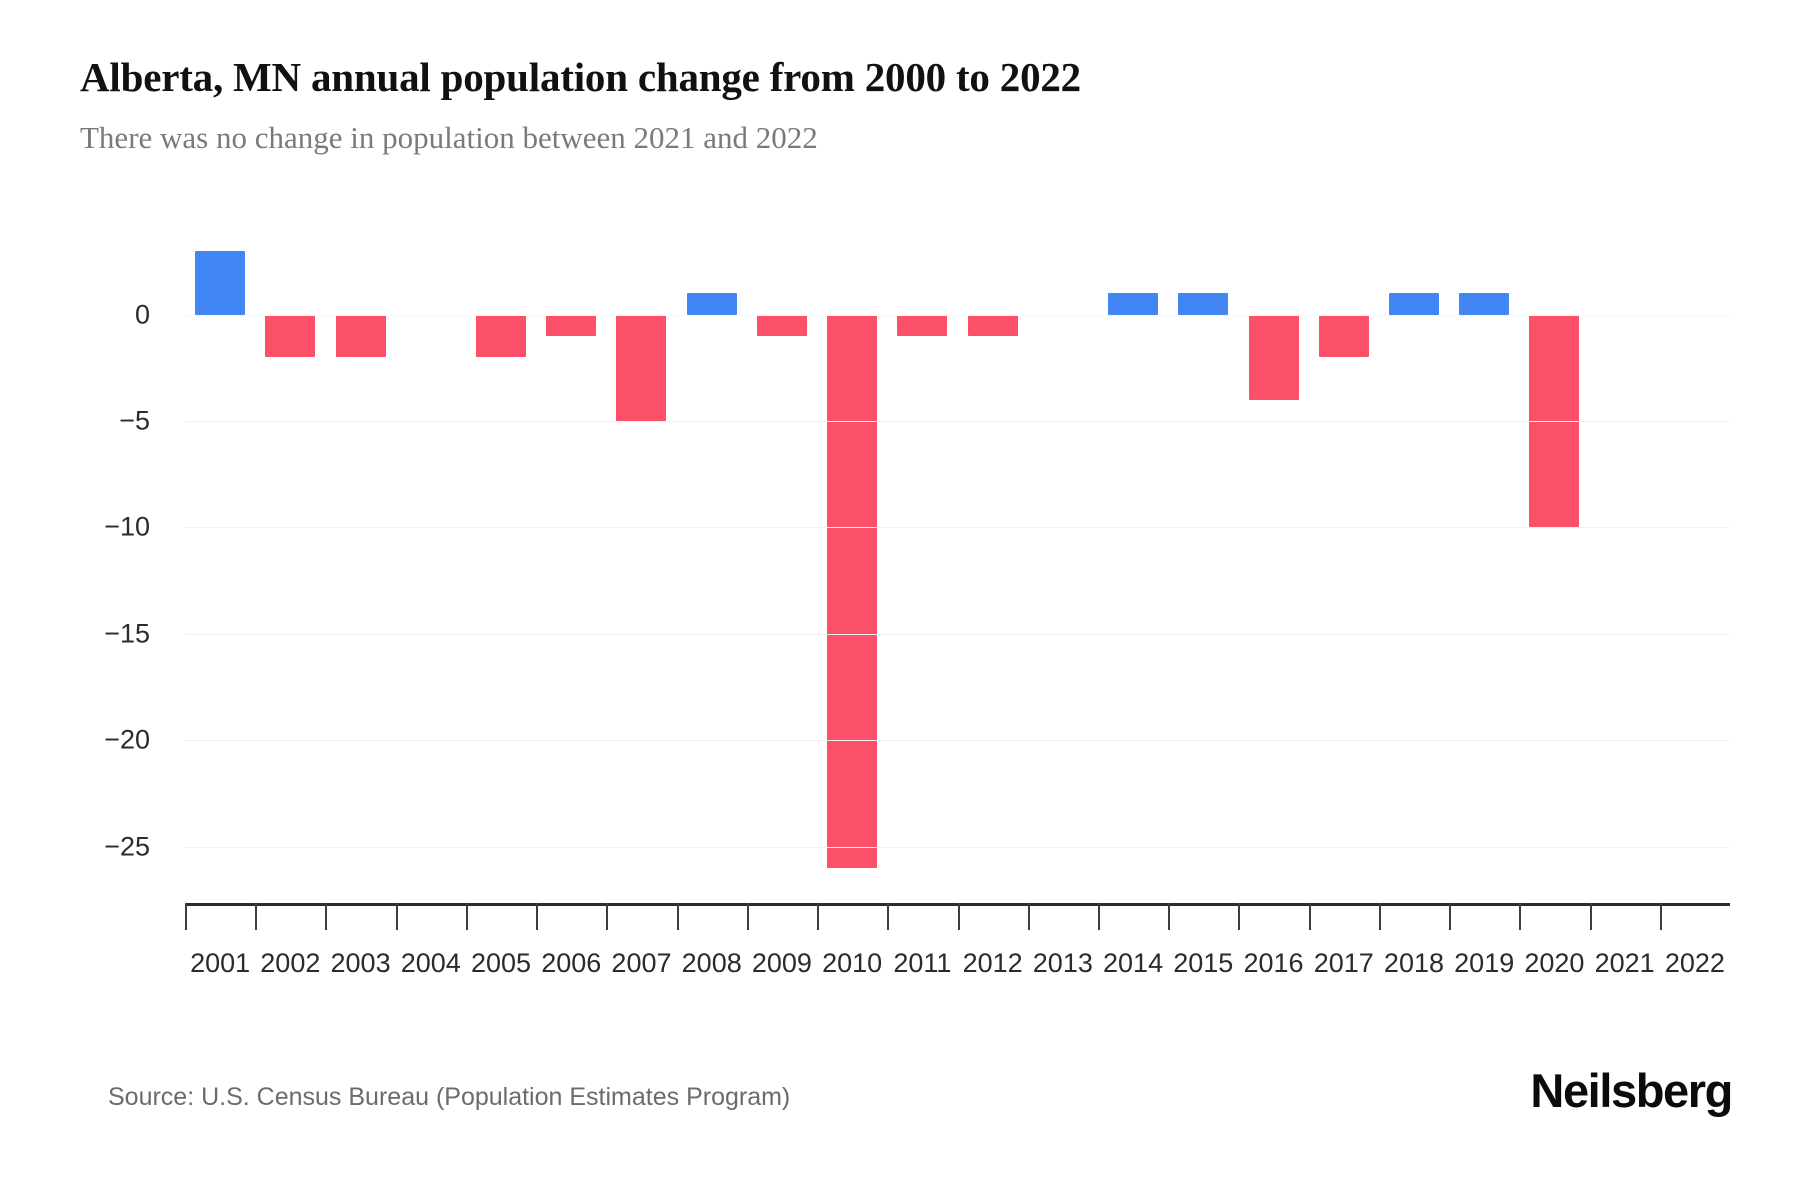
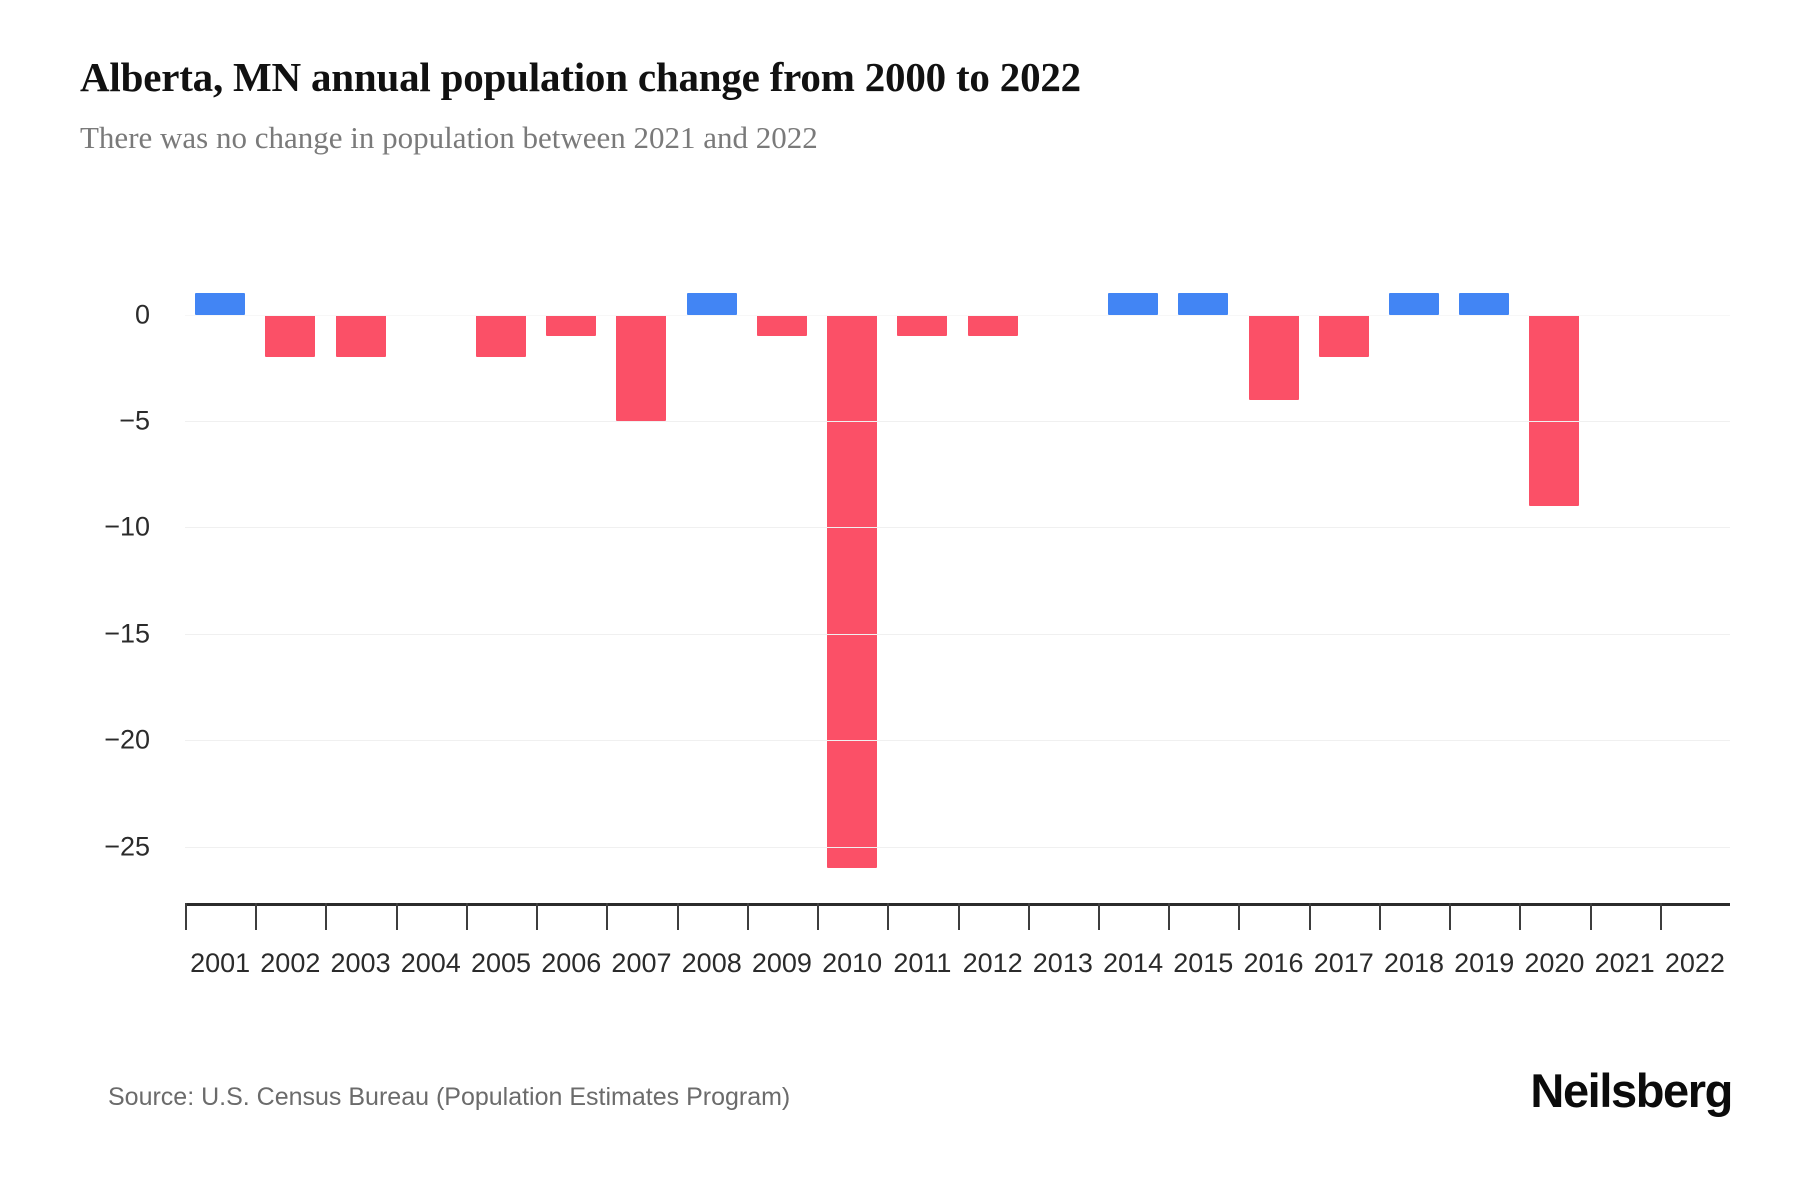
2001: 3 -> 1
2020: -10 -> -9
